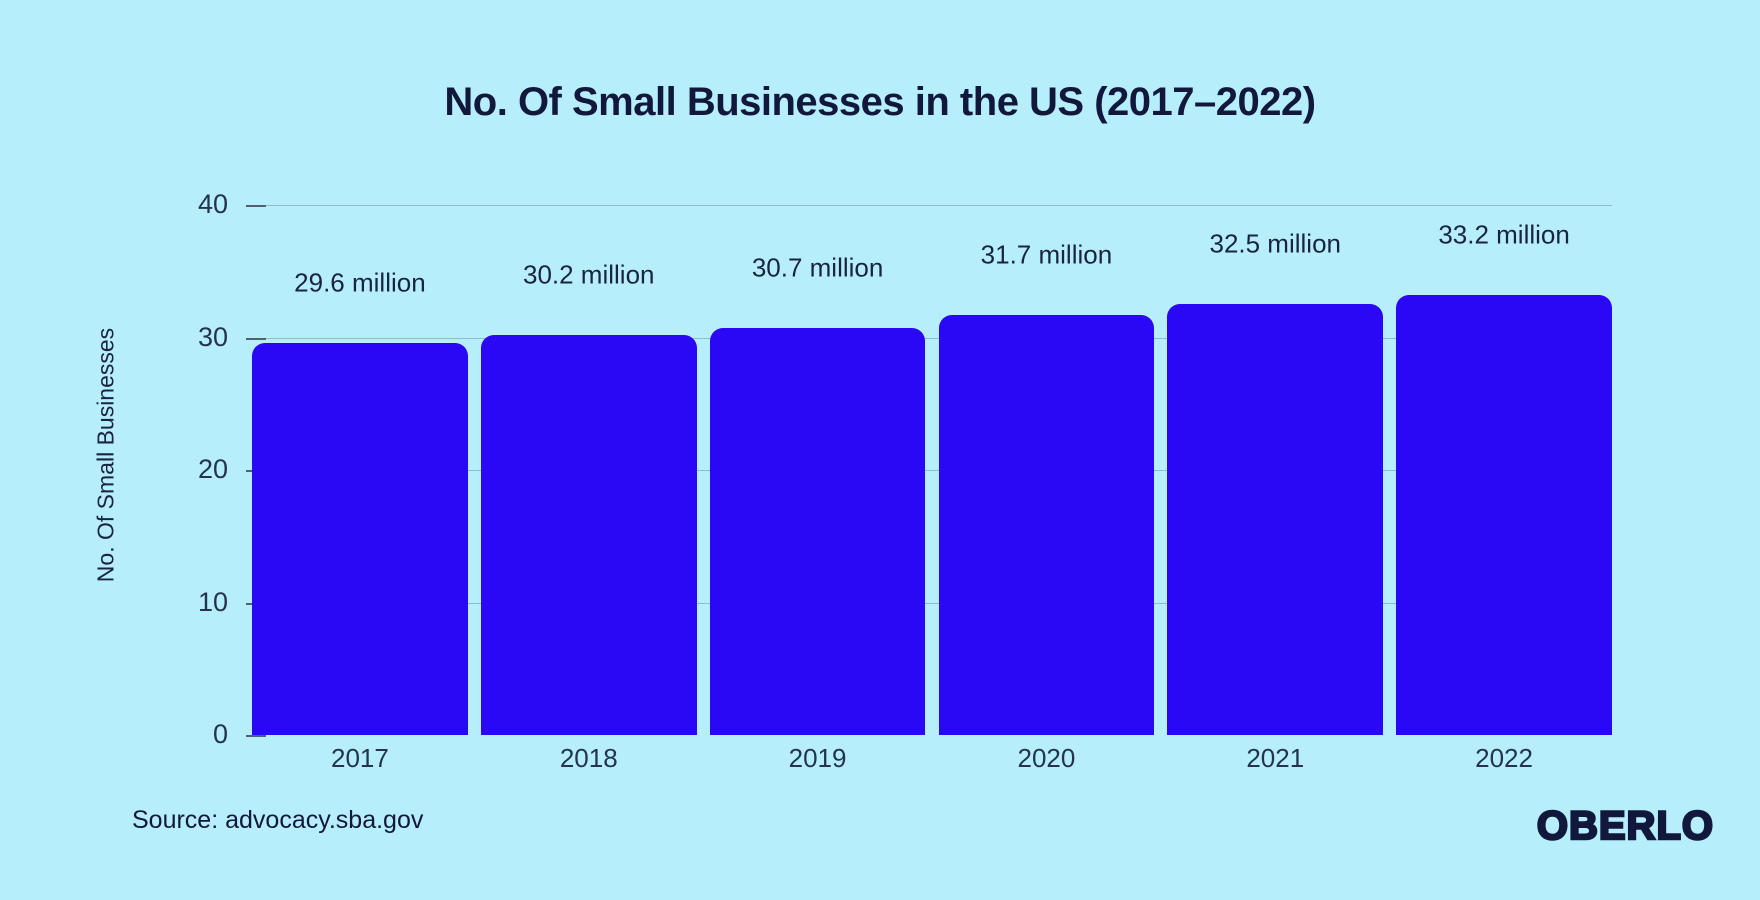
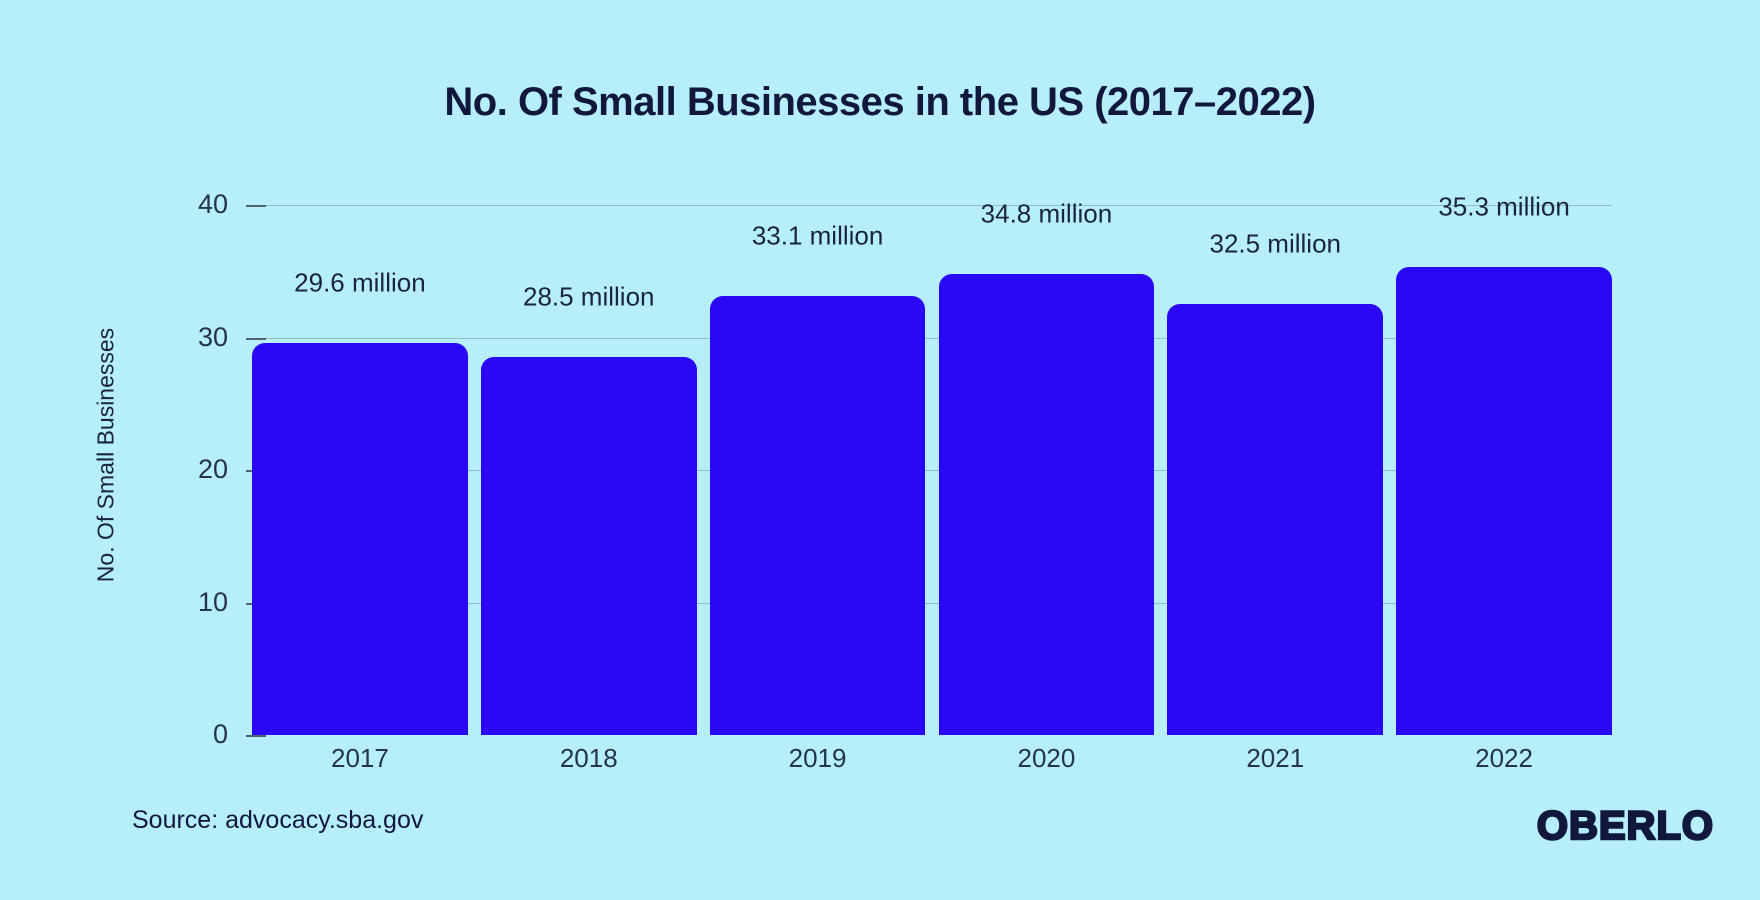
2018: 30.2 -> 28.5
2019: 30.7 -> 33.1
2020: 31.7 -> 34.8
2022: 33.2 -> 35.3
